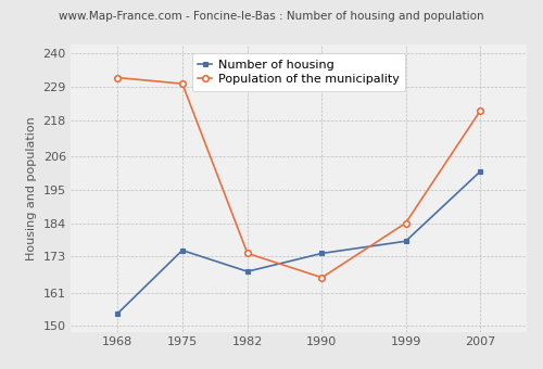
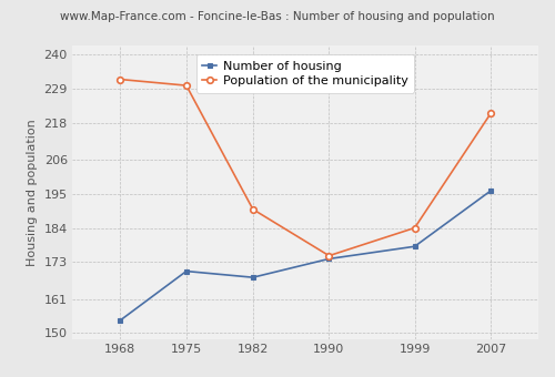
Number of housing/1975: 175 -> 170
Population of the municipality/1982: 174 -> 190
Population of the municipality/1990: 166 -> 175
Number of housing/2007: 201 -> 196
